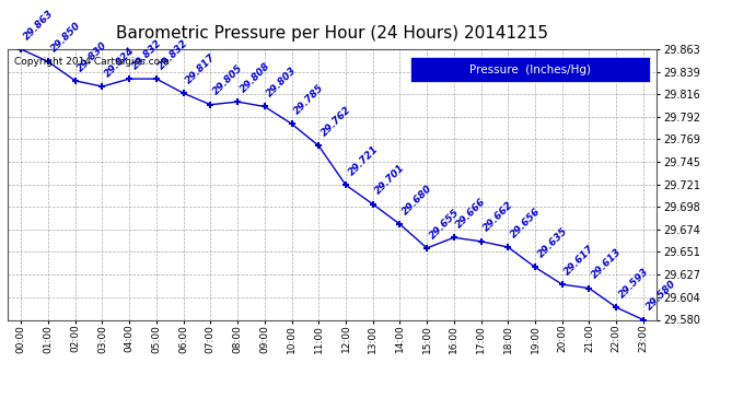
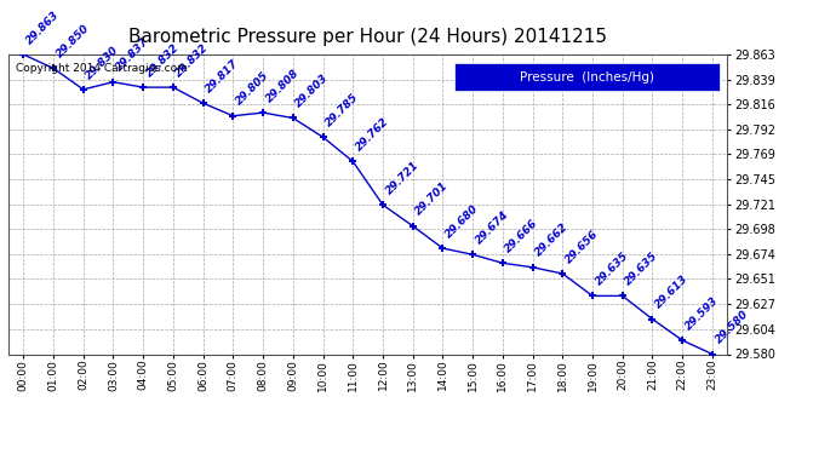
03:00: 29.824 -> 29.837
15:00: 29.655 -> 29.674
20:00: 29.617 -> 29.635
